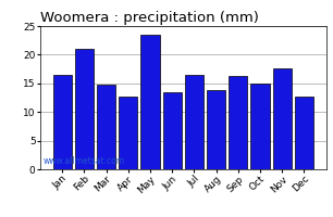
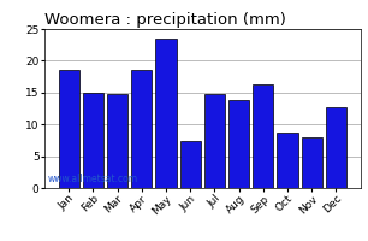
Jan: 16.5 -> 18.6
Feb: 21.0 -> 15.0
Apr: 12.6 -> 18.6
Jun: 13.5 -> 7.4
Jul: 16.5 -> 14.8
Oct: 15.0 -> 8.8
Nov: 17.7 -> 8.0
